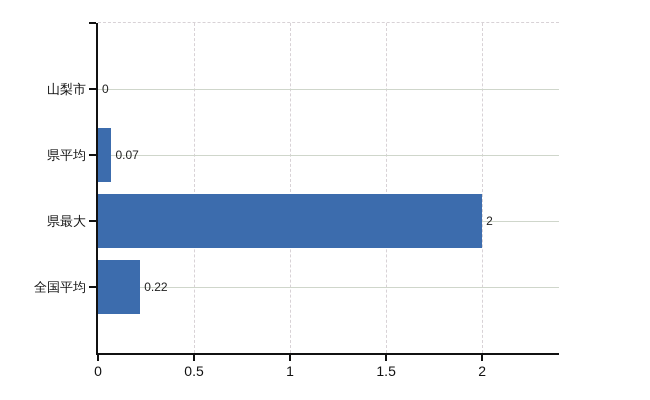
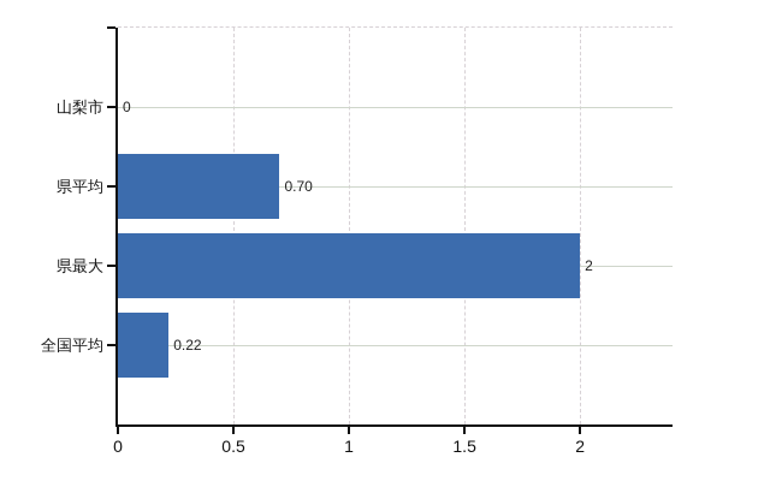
県平均: 0.07 -> 0.70
